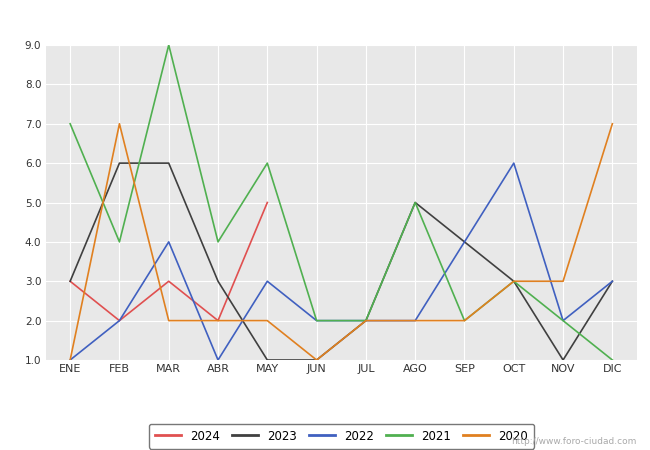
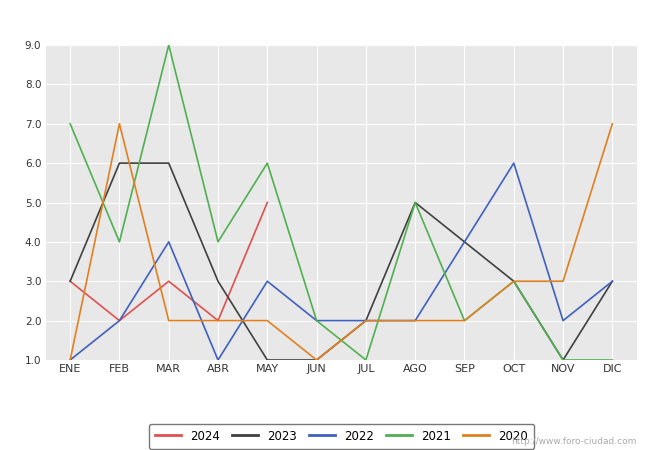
2021/JUL: 2 -> 1
2021/NOV: 2 -> 1
